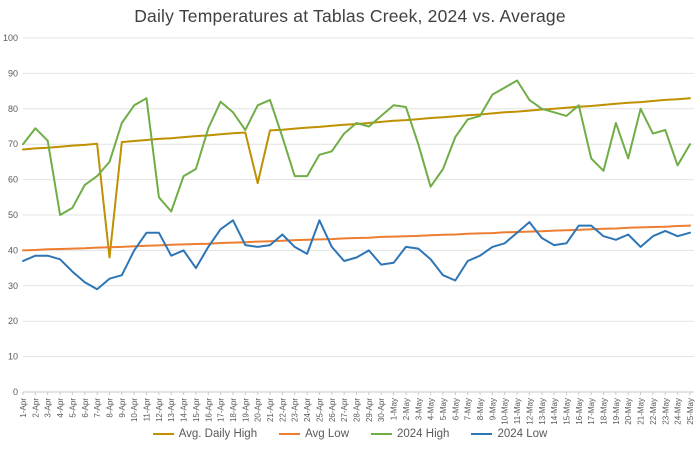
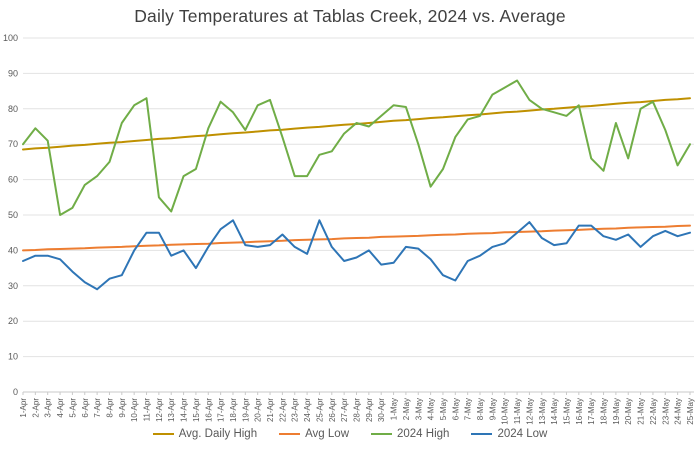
Avg. Daily High/8-Apr: 38 -> 70
Avg. Daily High/20-Apr: 59 -> 74
2024 High/22-May: 73 -> 82
